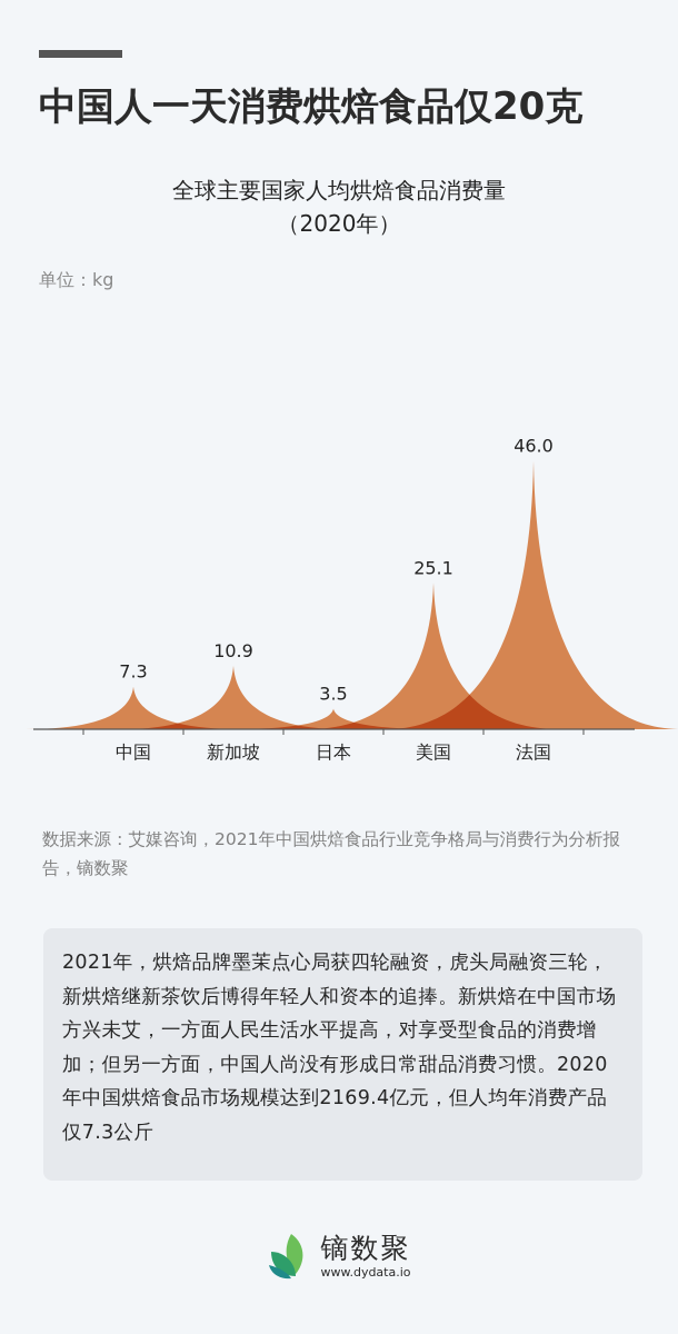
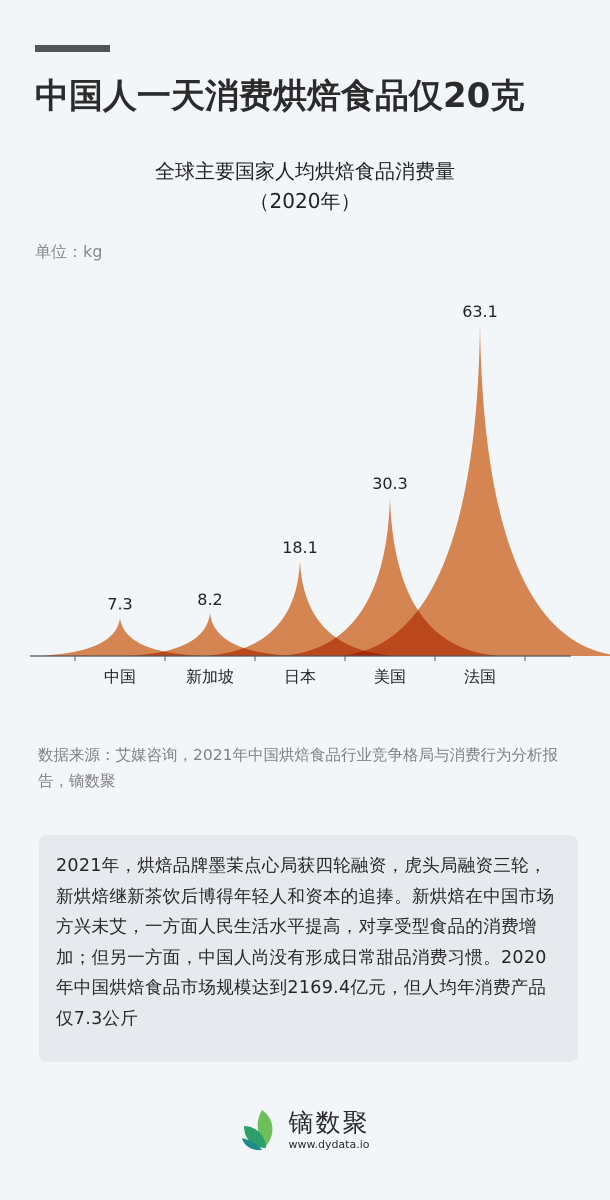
新加坡: 10.9 -> 8.2
日本: 3.5 -> 18.1
美国: 25.1 -> 30.3
法国: 46.0 -> 63.1
